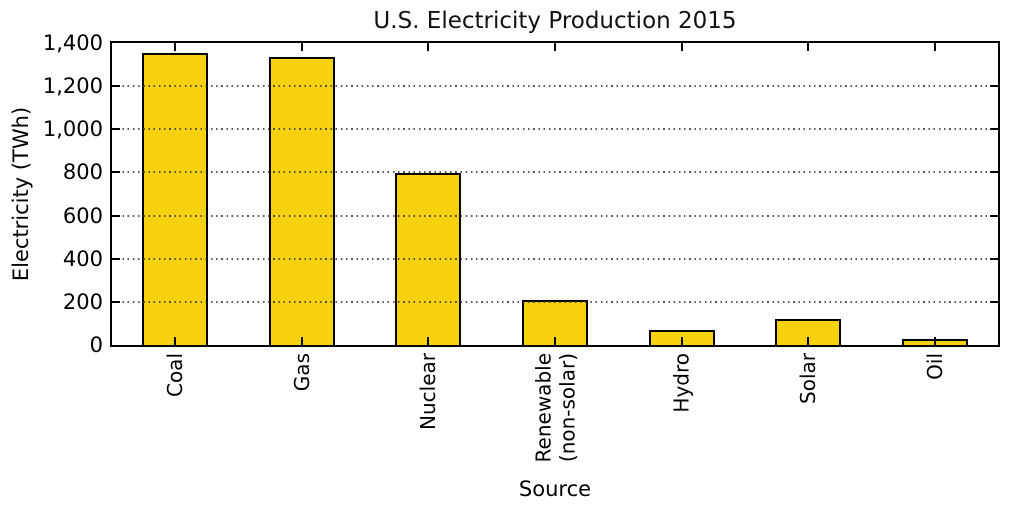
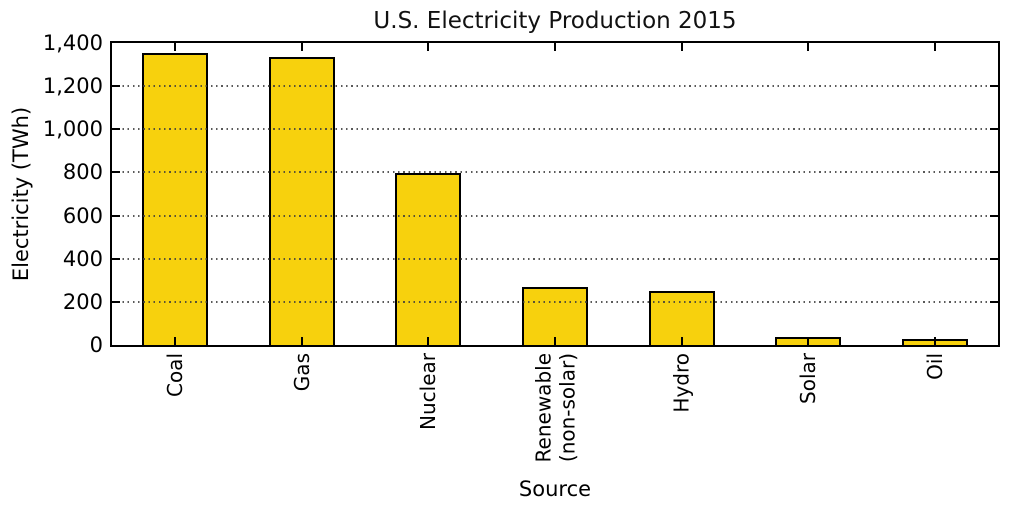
Renewable (non-solar): 210 -> 270
Hydro: 70 -> 250
Solar: 120 -> 40
